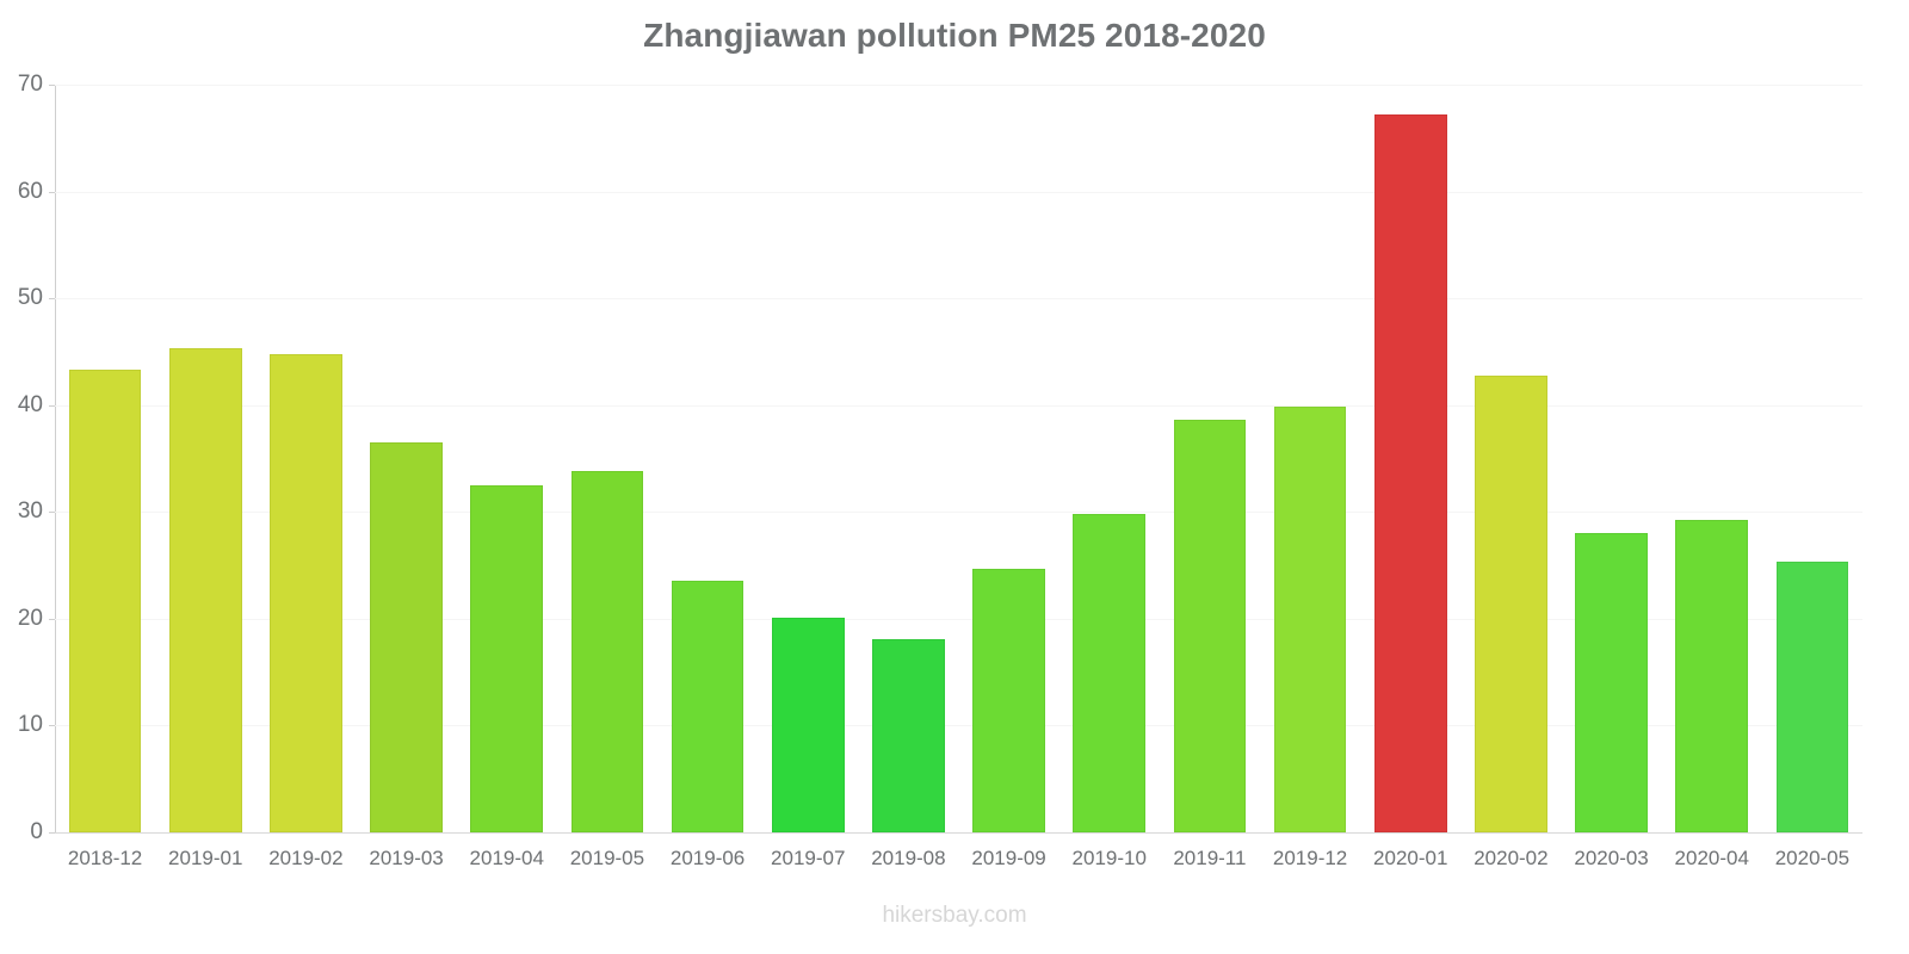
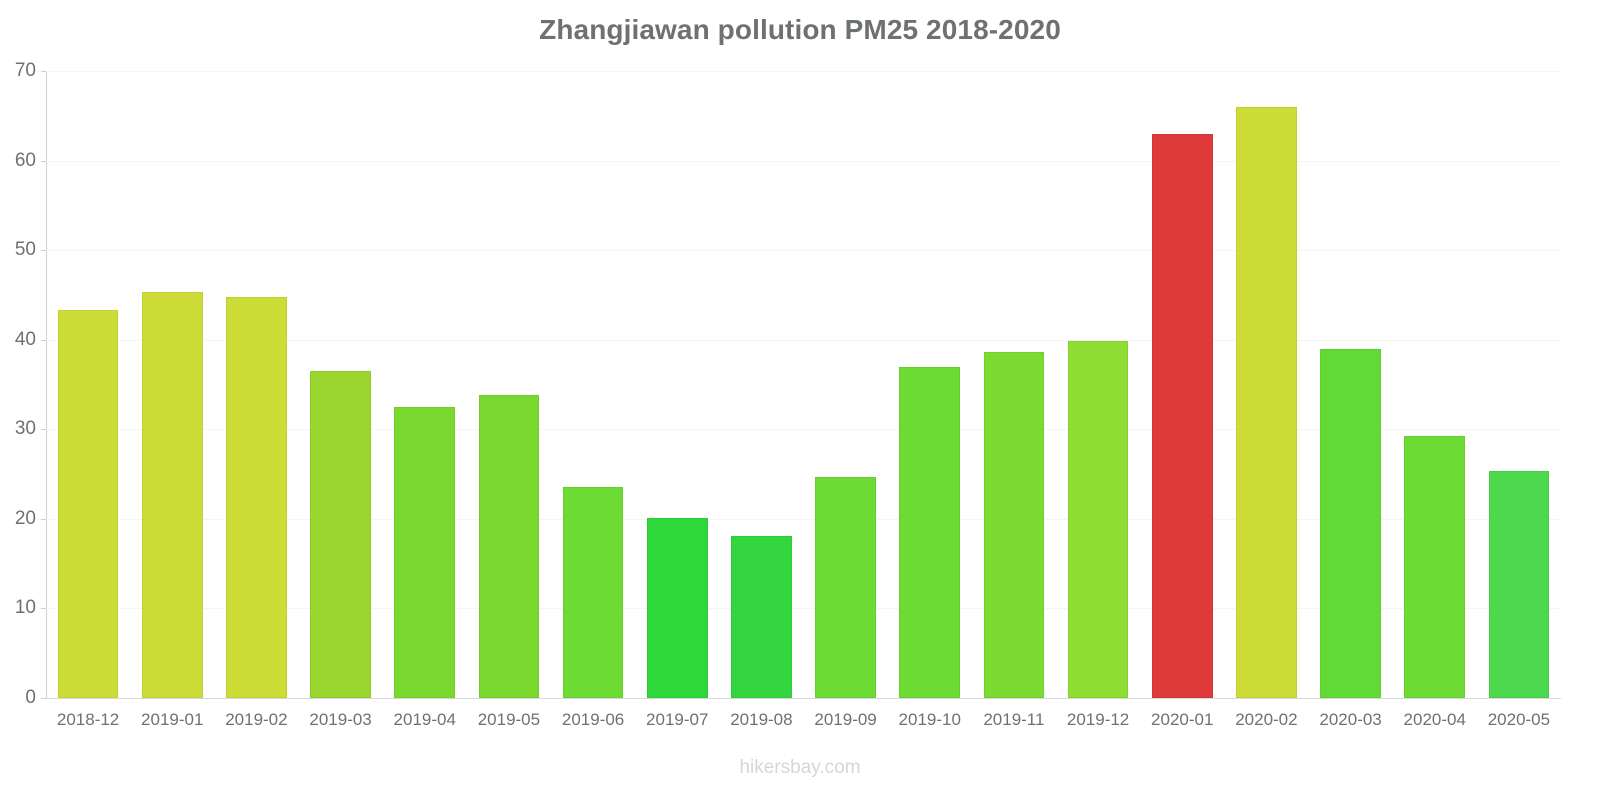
2019-10: 30 -> 37
2020-01: 67 -> 63
2020-02: 43 -> 66
2020-03: 28 -> 39
